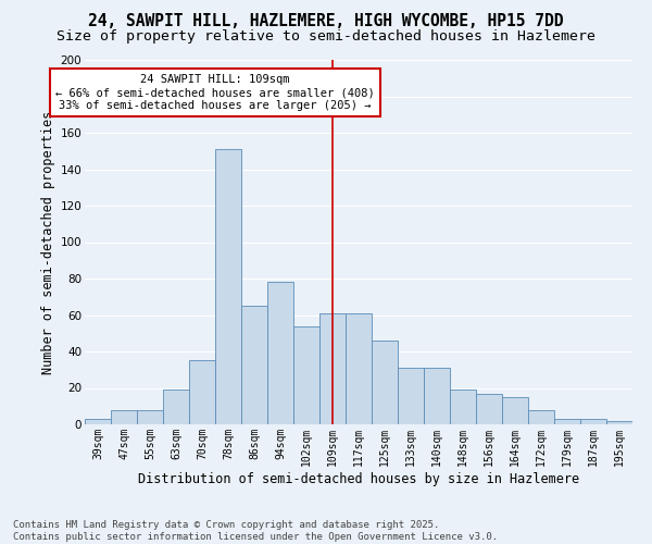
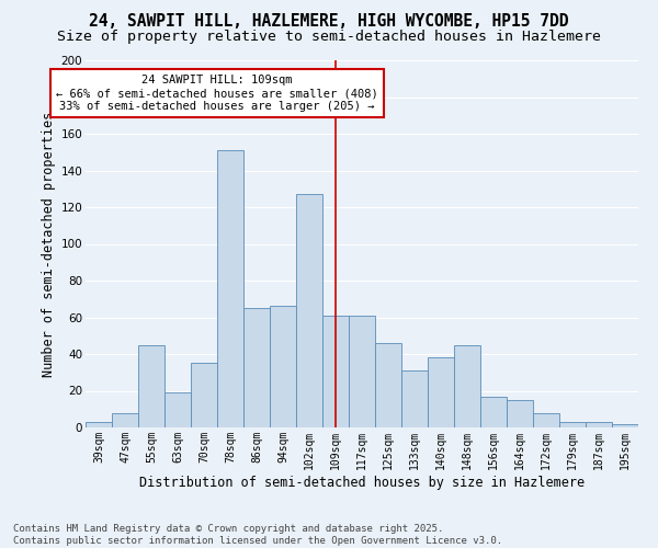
55sqm: 8 -> 45
94sqm: 78 -> 66
102sqm: 54 -> 127
140sqm: 31 -> 38
148sqm: 19 -> 45
